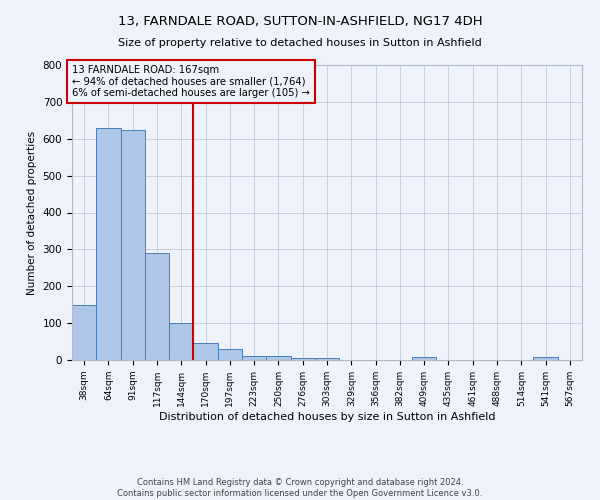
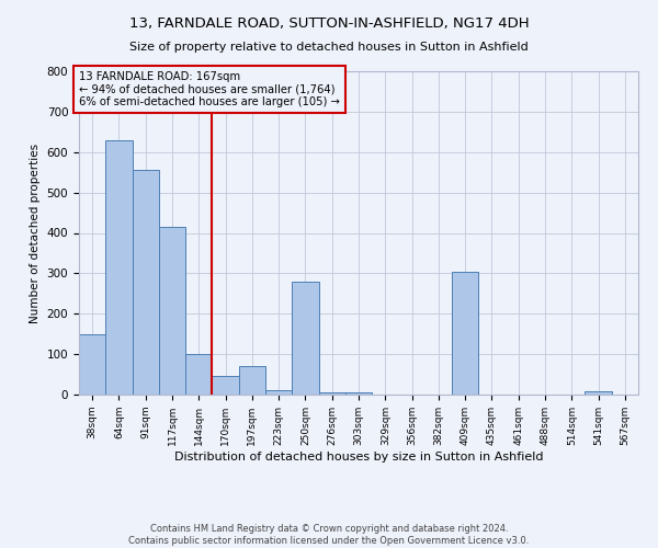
91sqm: 625 -> 555
117sqm: 290 -> 415
197sqm: 30 -> 70
250sqm: 10 -> 280
409sqm: 8 -> 305
